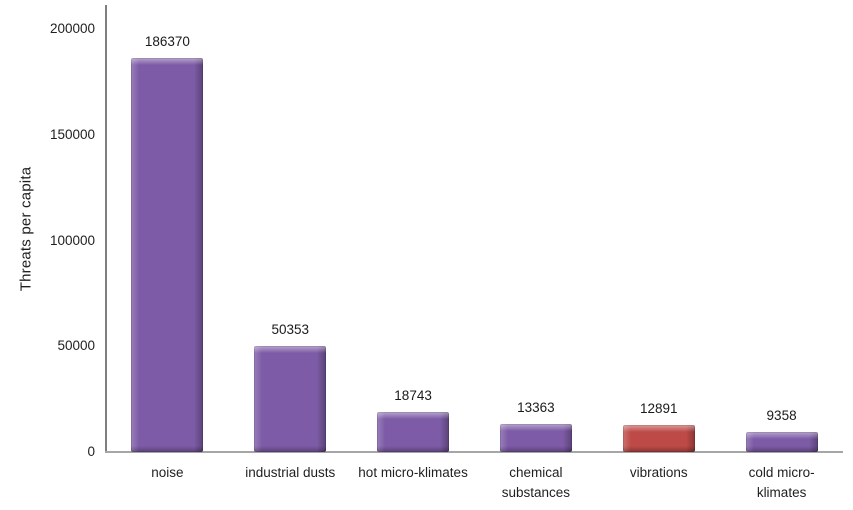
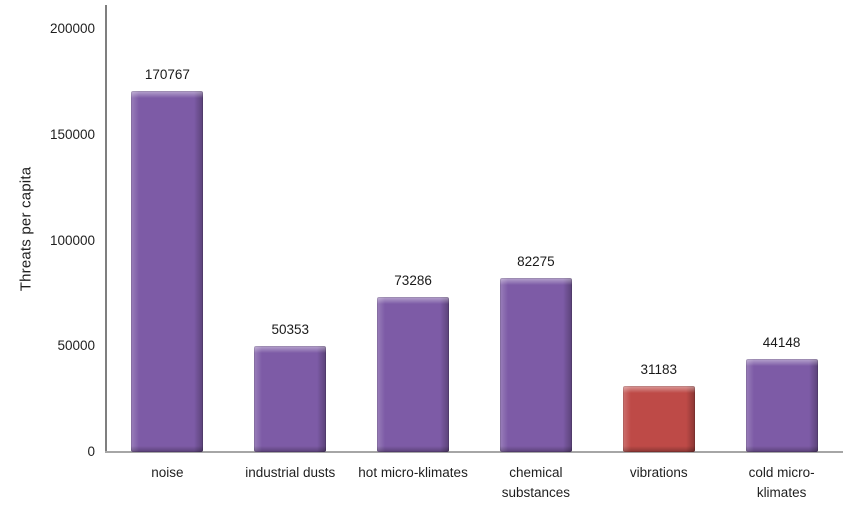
noise: 186370 -> 170767
hot micro-klimates: 18743 -> 73286
chemical substances: 13363 -> 82275
vibrations: 12891 -> 31183
cold micro-klimates: 9358 -> 44148
